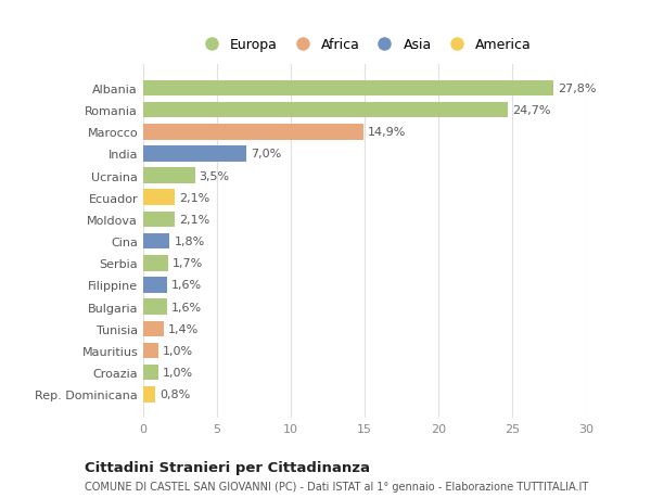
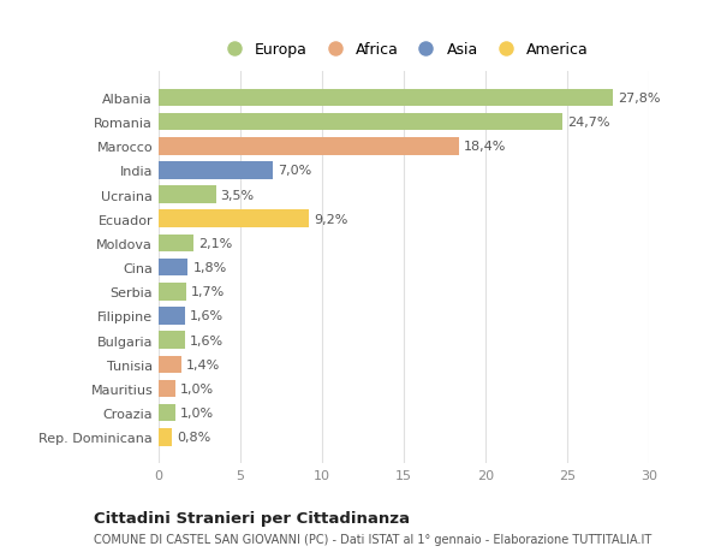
Marocco: 14,9% -> 18,4%
Ecuador: 2,1% -> 9,2%
